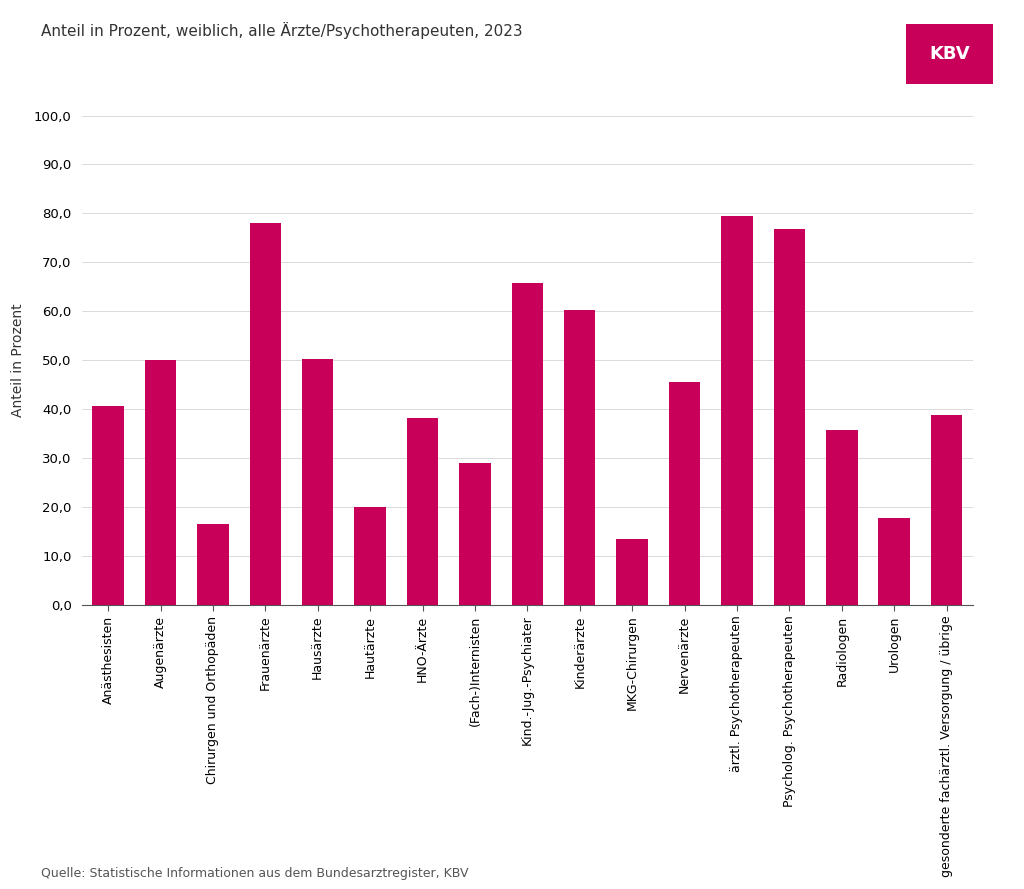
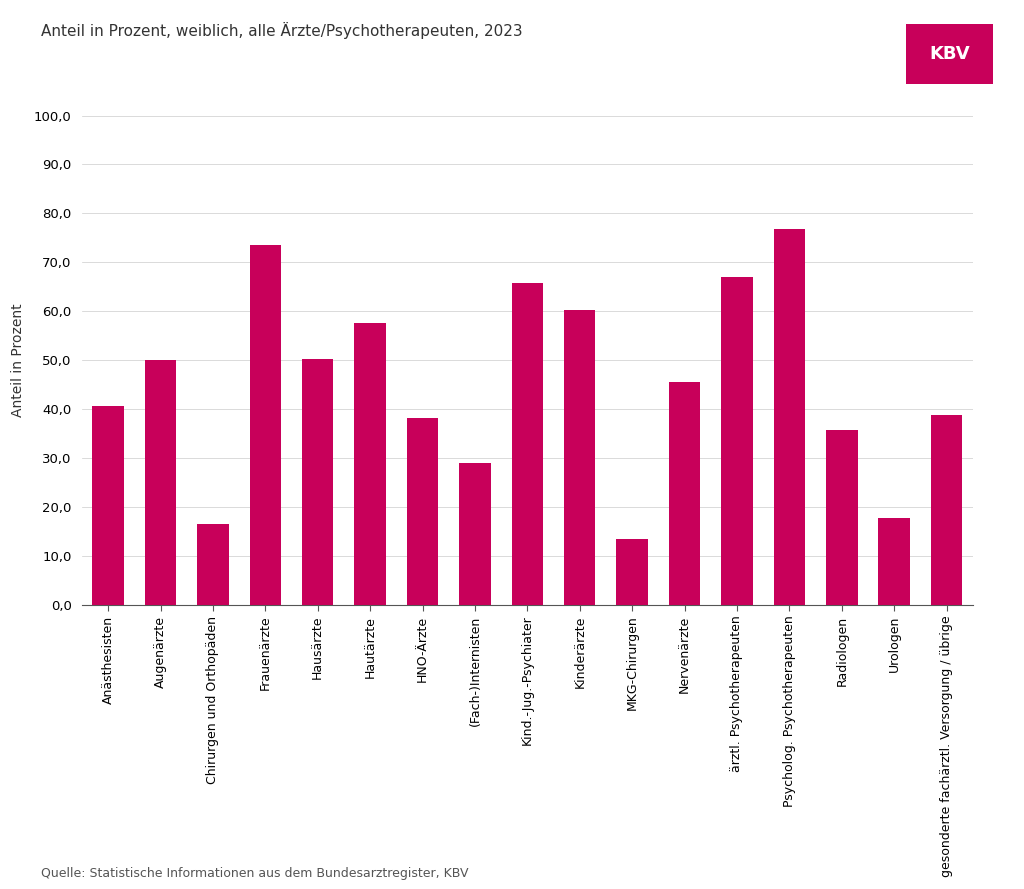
Frauenärzte: 78,0 -> 73,5
Hautärzte: 20,0 -> 57,6
ärztl. Psychotherapeuten: 79,5 -> 67,0
